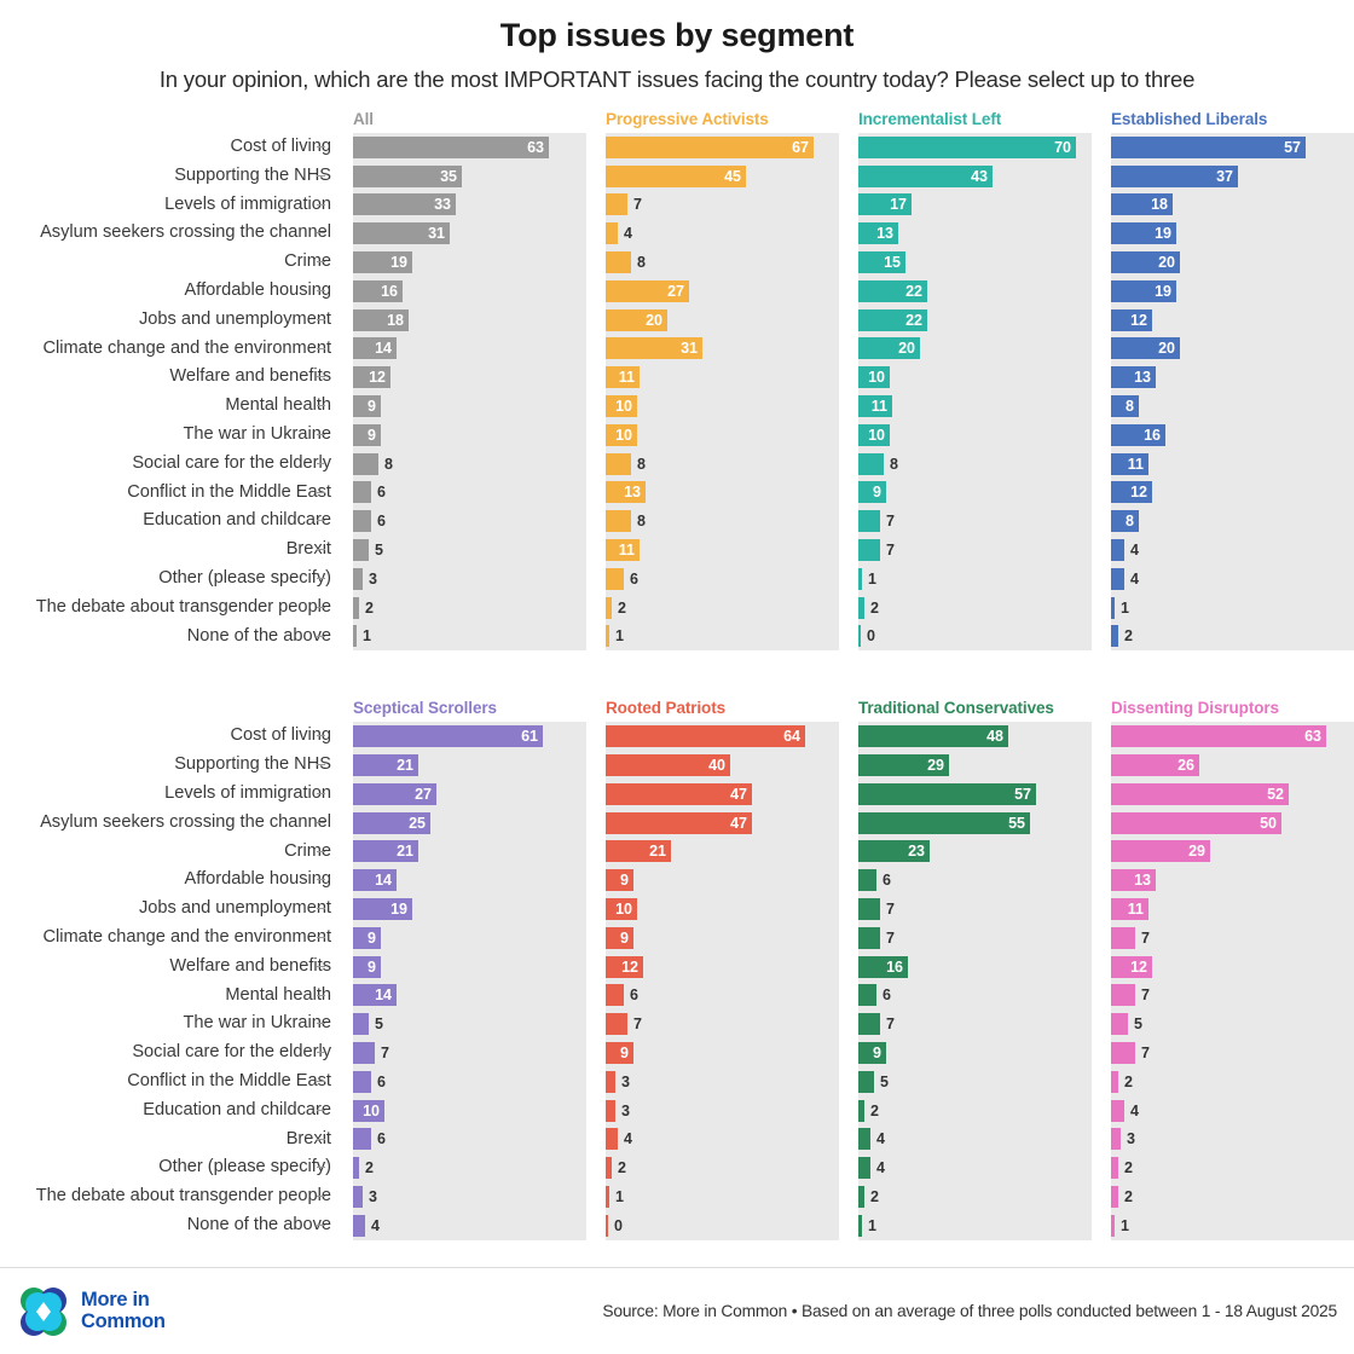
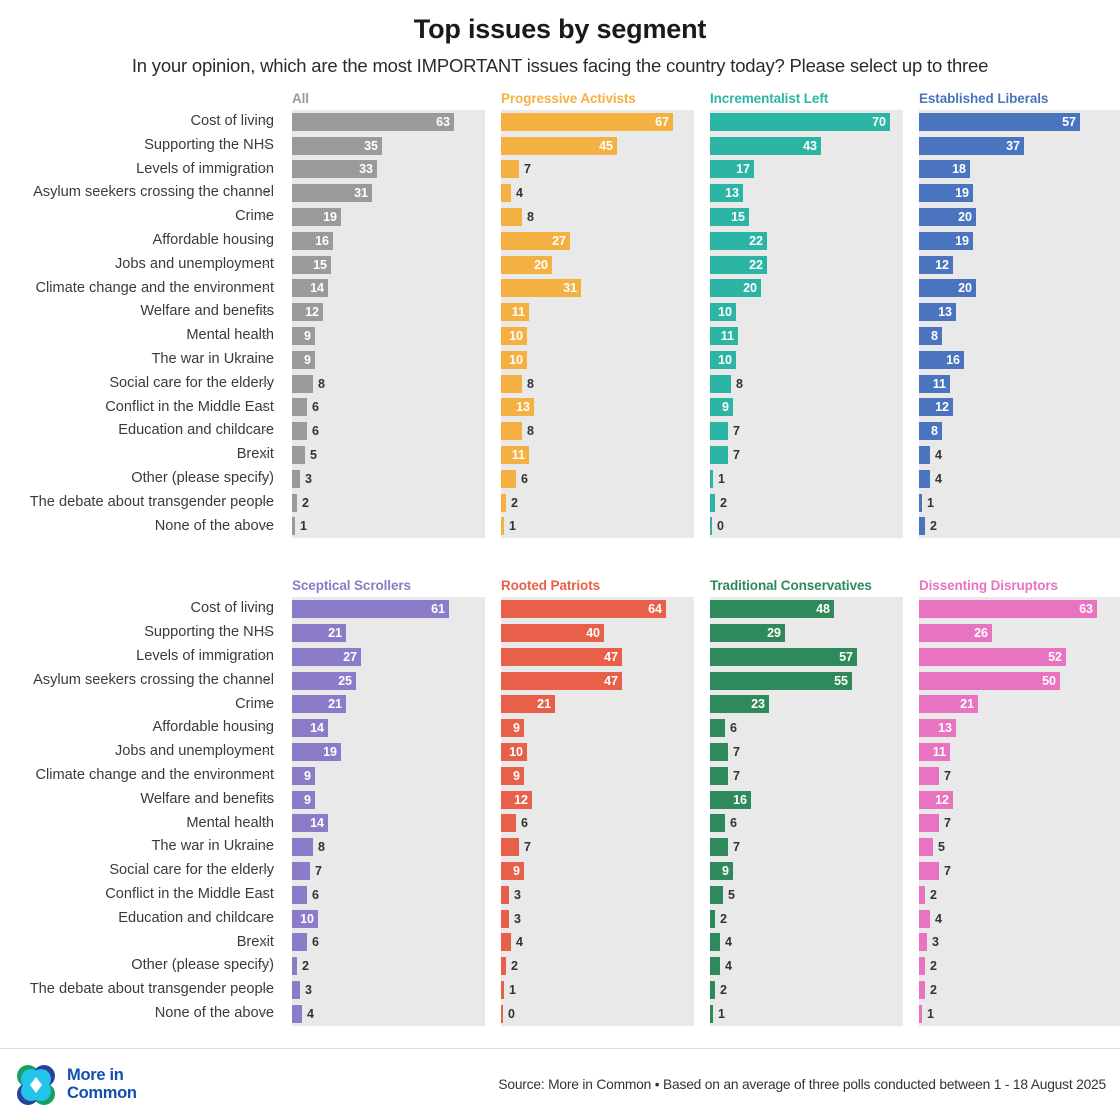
Dissenting Disruptors/Crime: 29 -> 21
All/Jobs and unemployment: 18 -> 15
Sceptical Scrollers/The war in Ukraine: 5 -> 8
